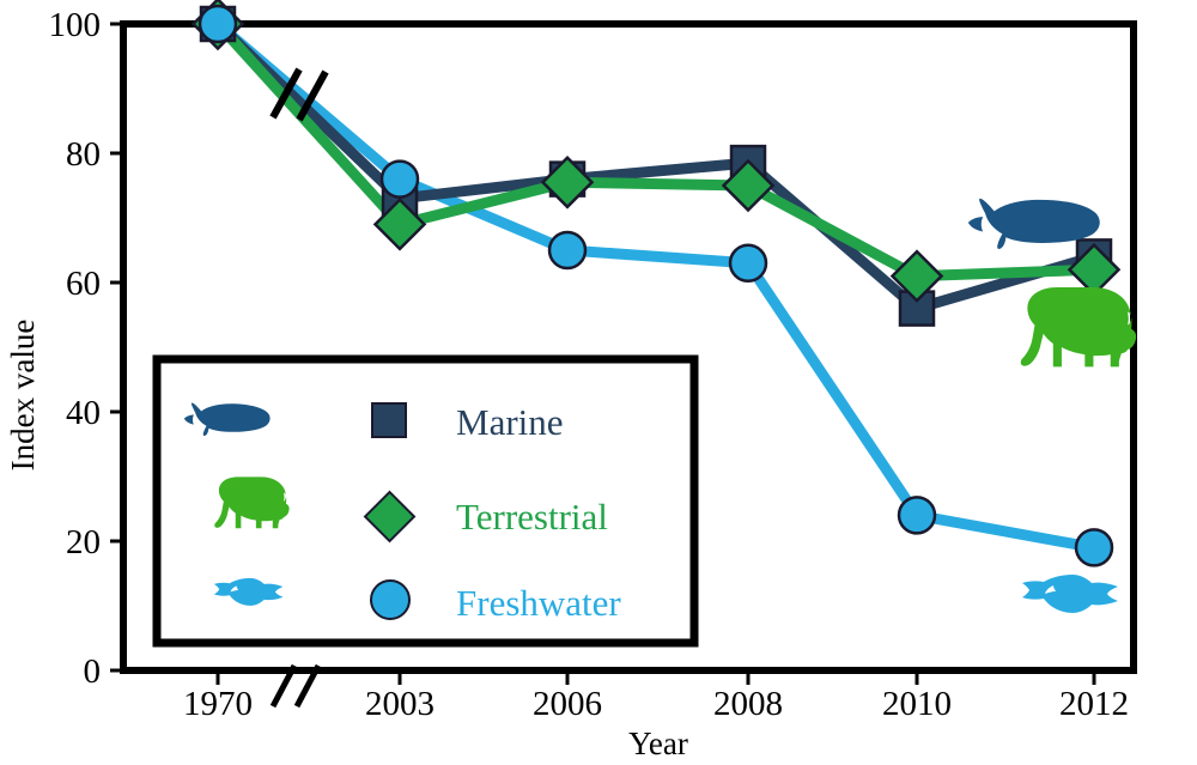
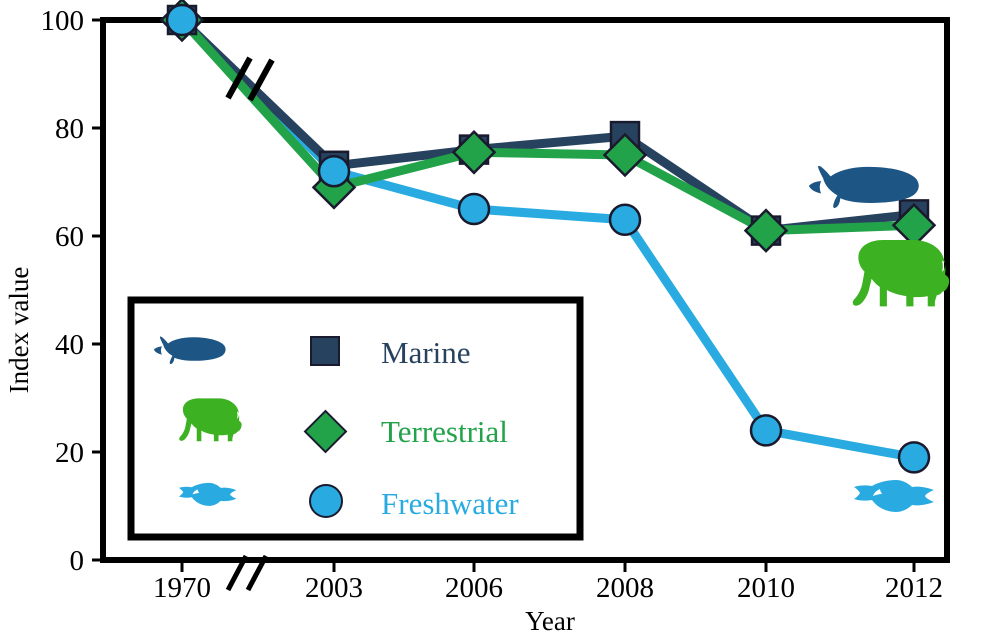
Freshwater/2003: 76 -> 72
Marine/2010: 56 -> 61
